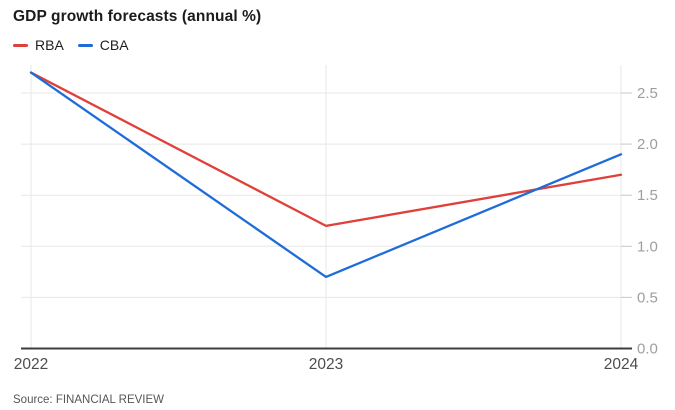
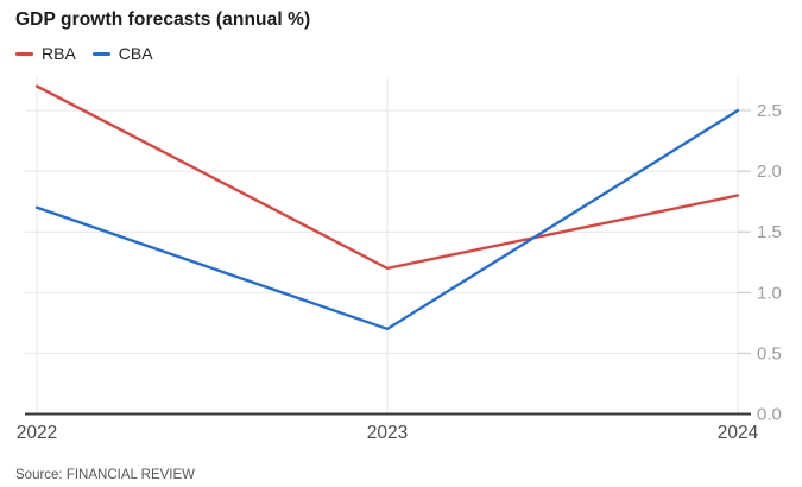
CBA/2022: 2.7 -> 1.7
RBA/2024: 1.7 -> 1.8
CBA/2024: 1.9 -> 2.5
